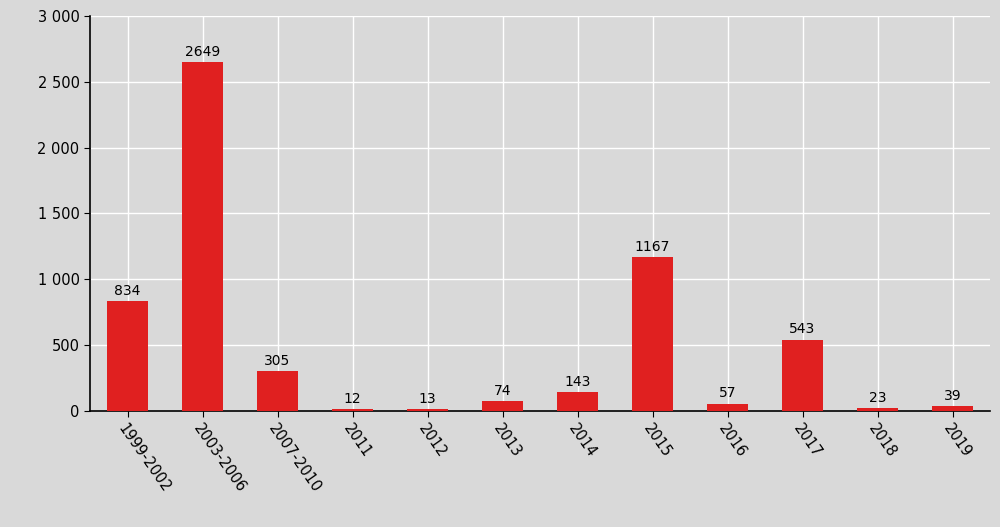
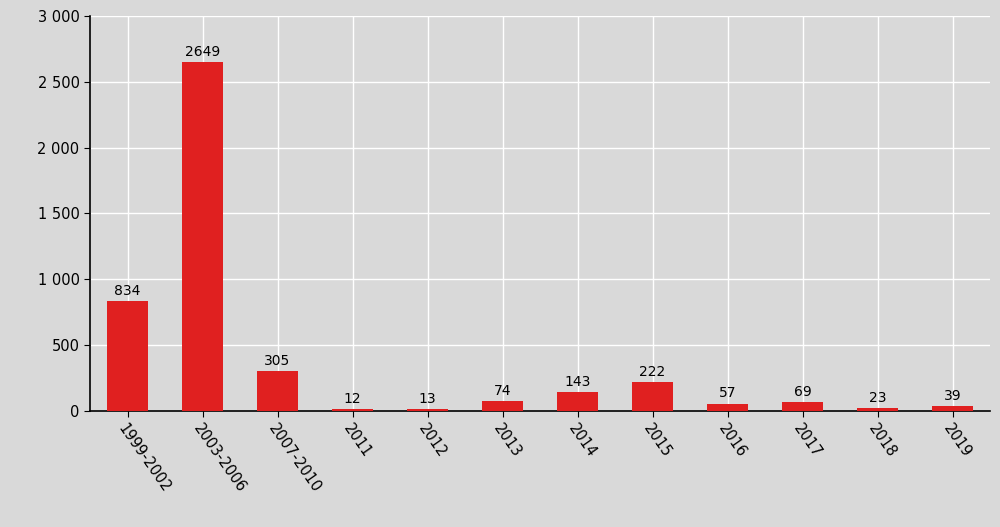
2015: 1167 -> 222
2017: 543 -> 69
